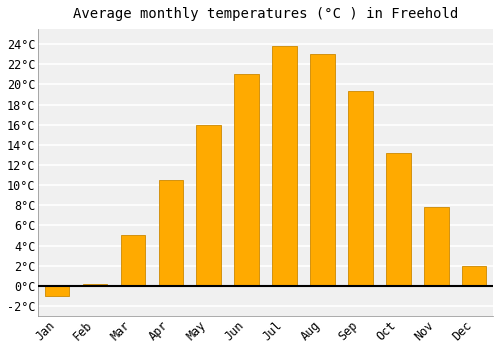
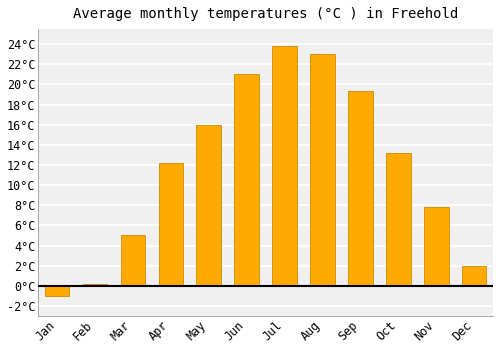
Apr: 10.5°C -> 12.2°C
